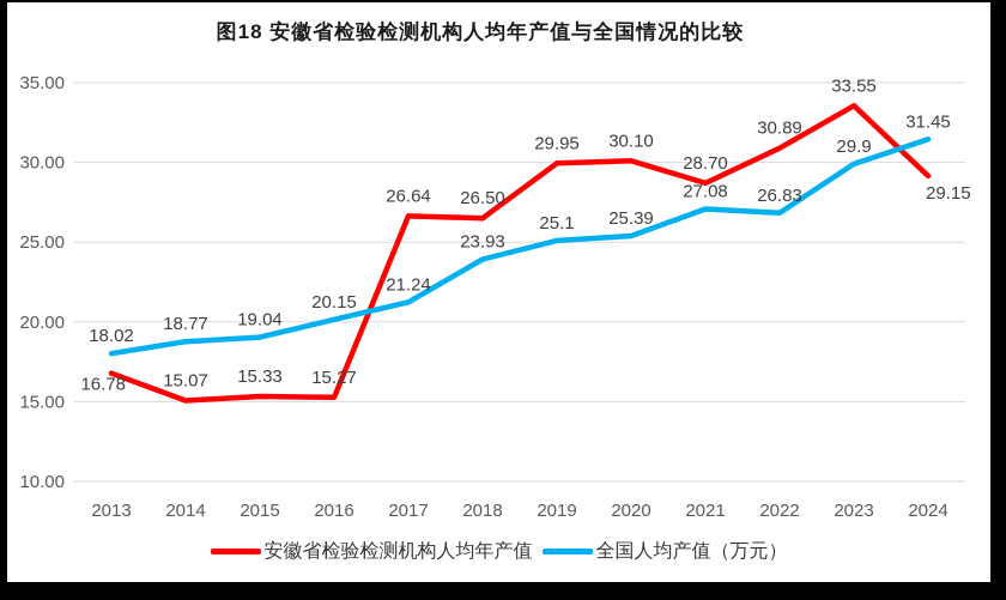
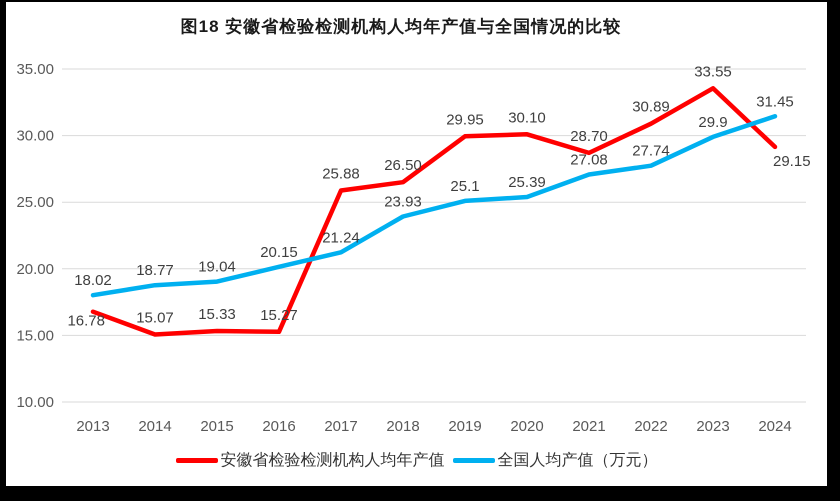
安徽省检验检测机构人均年产值/2017: 26.64 -> 25.88
全国人均产值（万元）/2022: 26.83 -> 27.74
